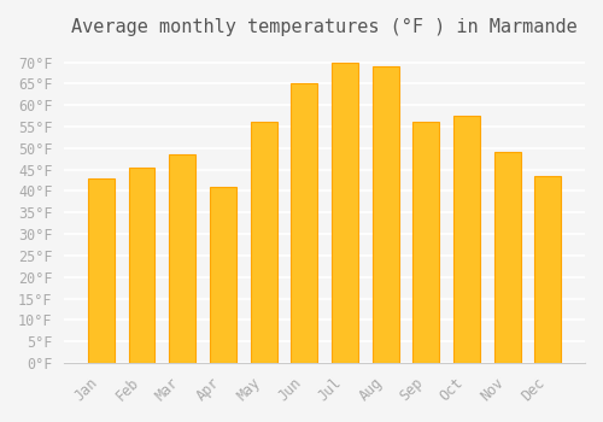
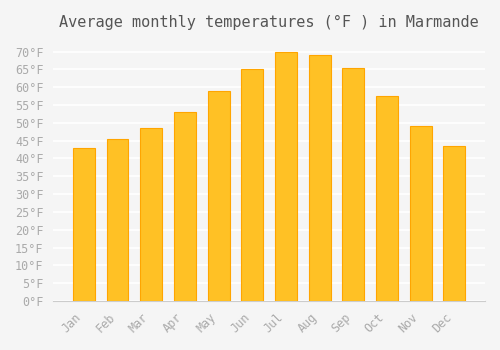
Apr: 41.0°F -> 53.0°F
May: 56.0°F -> 59.0°F
Sep: 56.0°F -> 65.5°F
